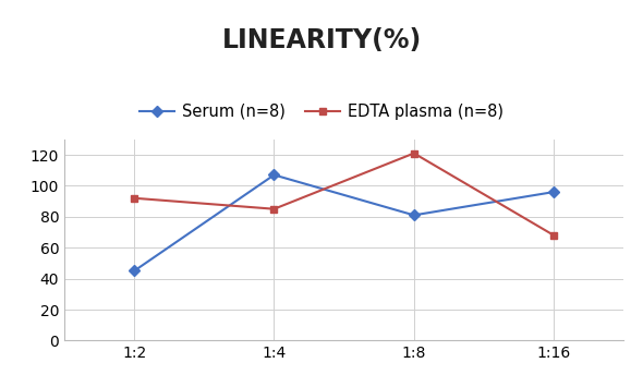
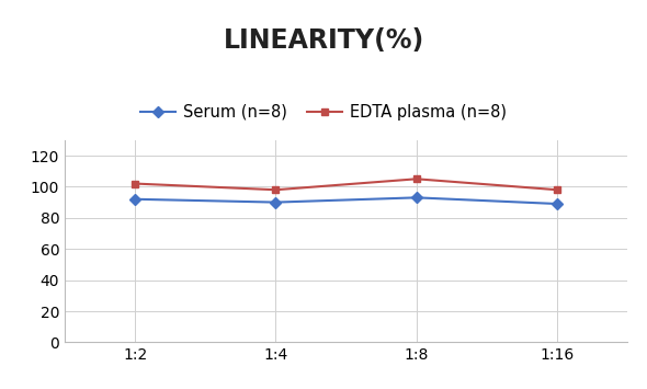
Serum (n=8)/1:2: 45 -> 92
EDTA plasma (n=8)/1:2: 92 -> 102
Serum (n=8)/1:4: 107 -> 90
EDTA plasma (n=8)/1:4: 85 -> 98
Serum (n=8)/1:8: 81 -> 93
EDTA plasma (n=8)/1:8: 121 -> 105
Serum (n=8)/1:16: 96 -> 89
EDTA plasma (n=8)/1:16: 68 -> 98
